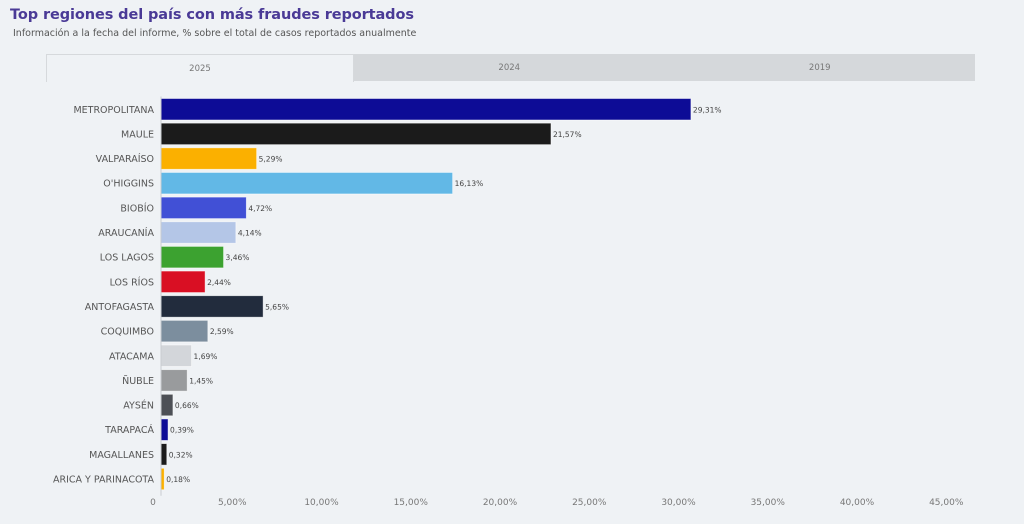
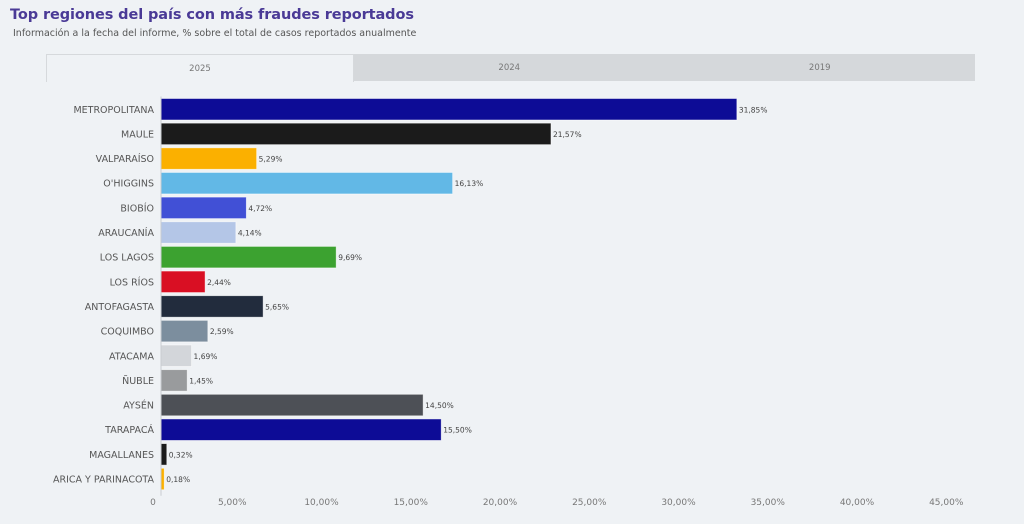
METROPOLITANA: 29,31% -> 31,85%
LOS LAGOS: 3,46% -> 9,69%
AYSÉN: 0,66% -> 14,50%
TARAPACÁ: 0,39% -> 15,50%
